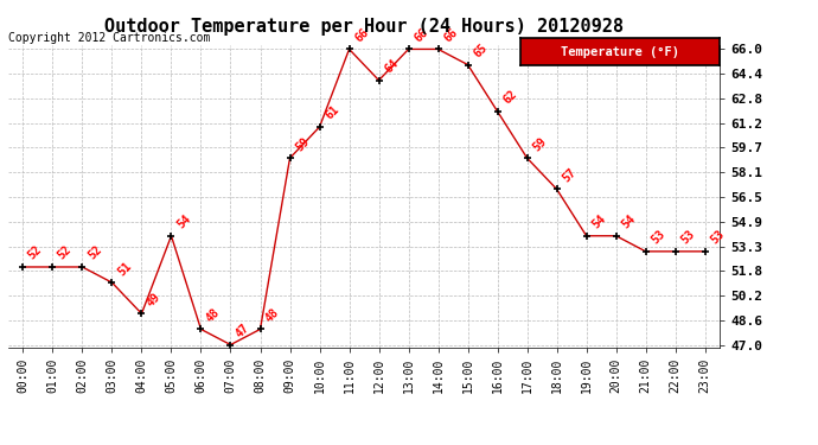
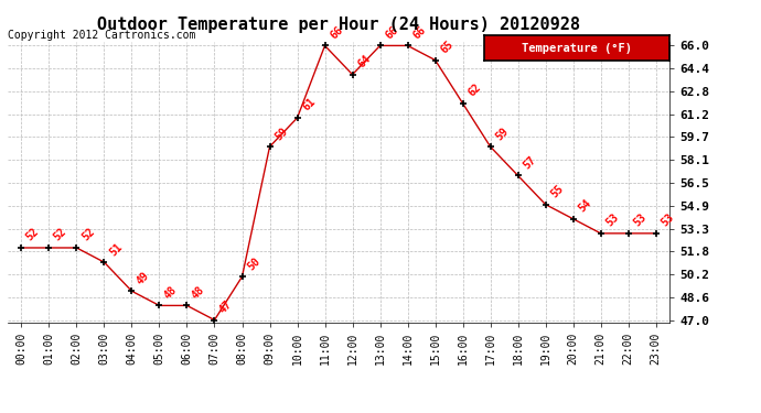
05:00: 54 -> 48
08:00: 48 -> 50
19:00: 54 -> 55
